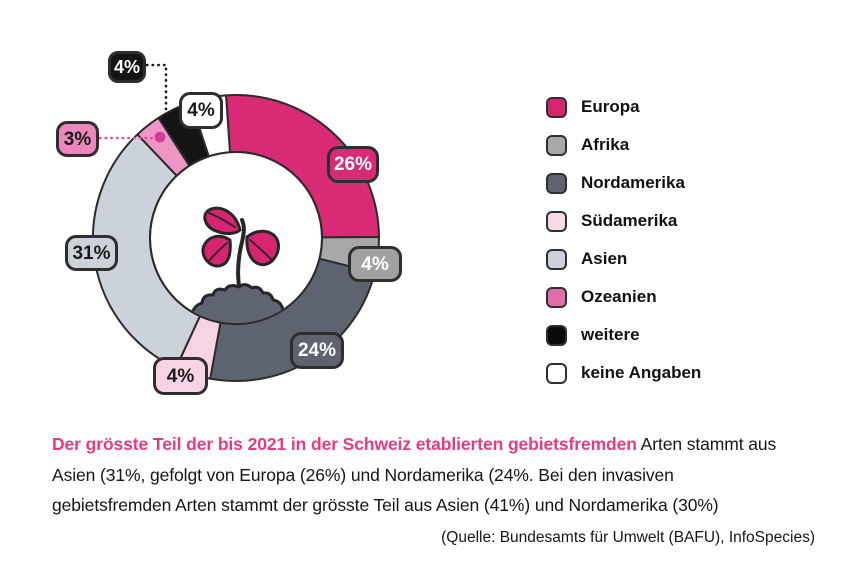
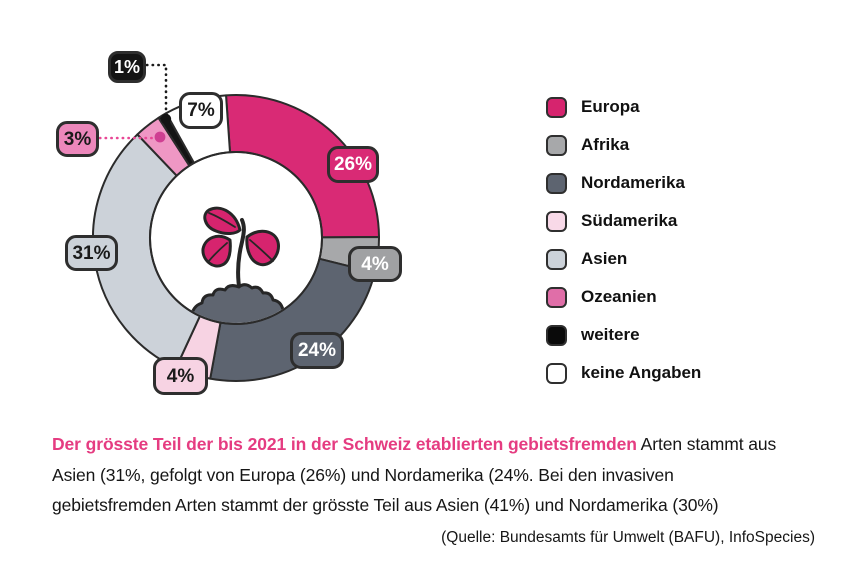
weitere: 4% -> 1%
keine Angaben: 4% -> 7%
